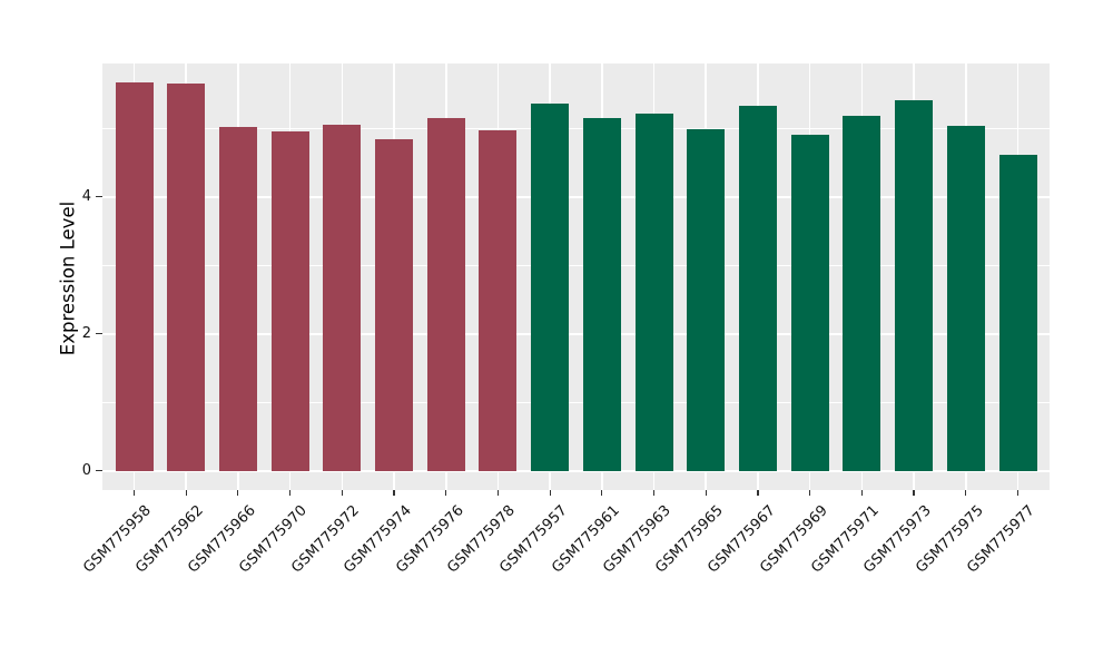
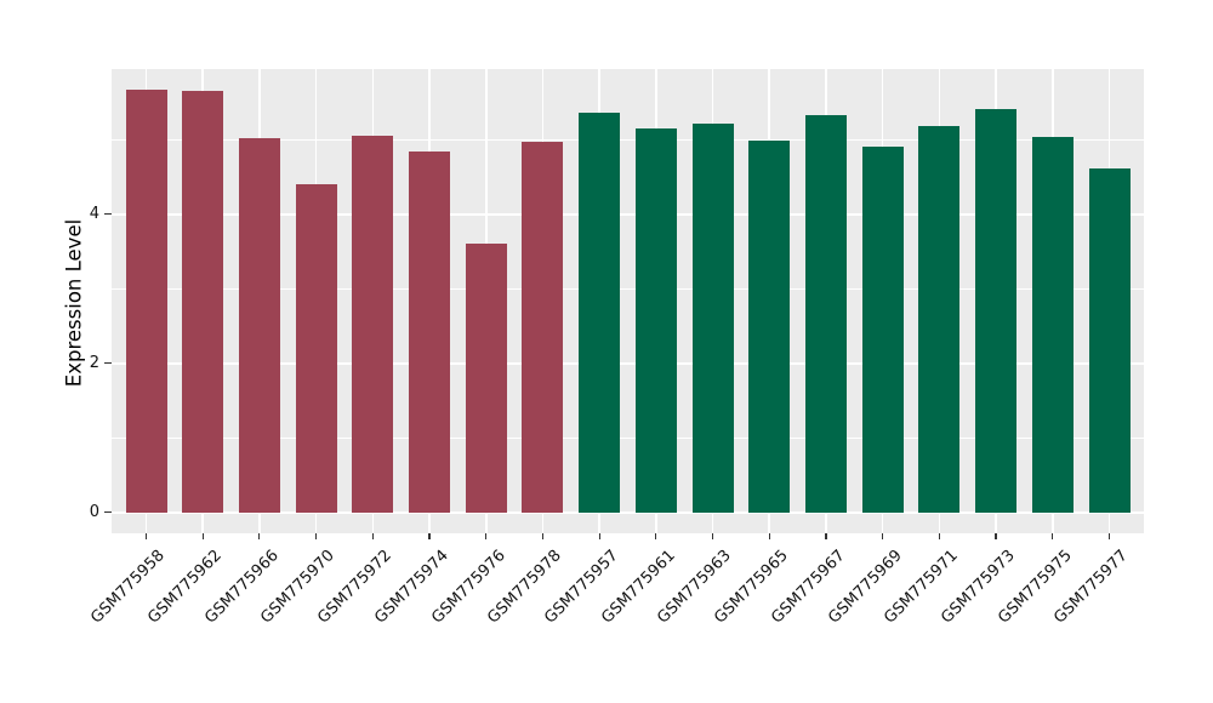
GSM775970: 5.0 -> 4.4
GSM775976: 5.2 -> 3.6
